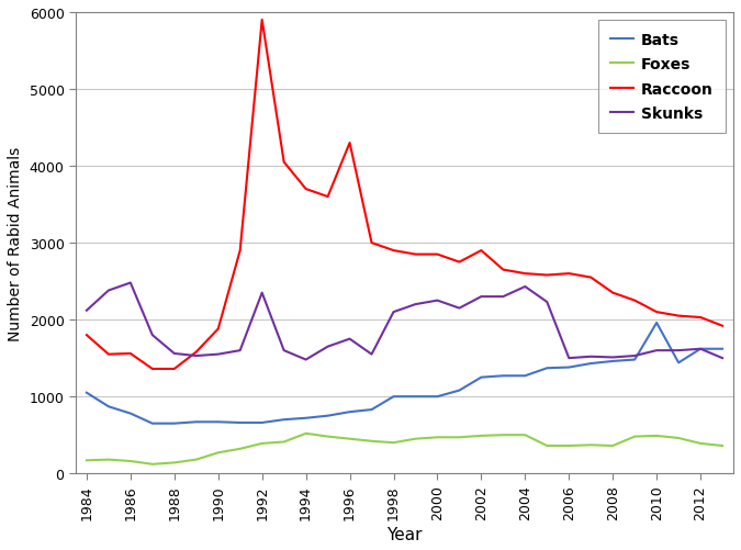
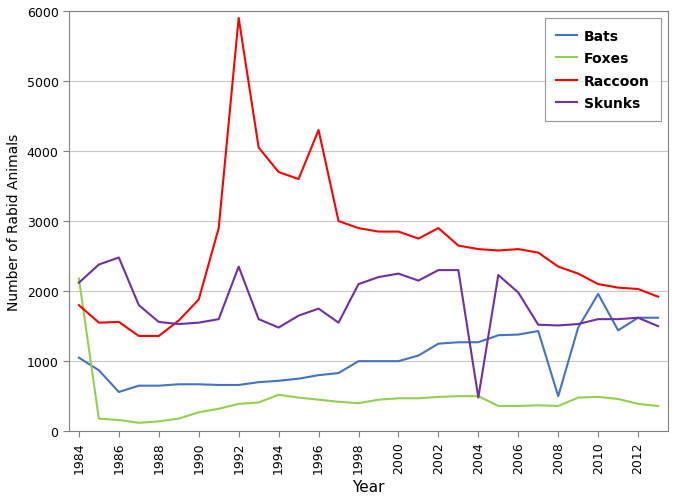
Foxes/1984: 170 -> 2180
Bats/1986: 780 -> 560
Skunks/2004: 2430 -> 480
Skunks/2006: 1500 -> 1980
Bats/2008: 1460 -> 500
